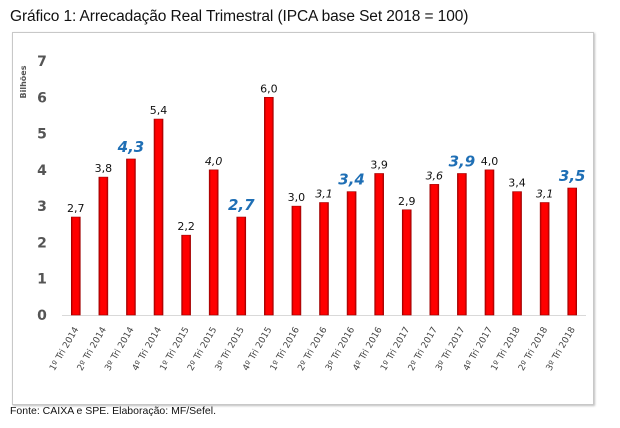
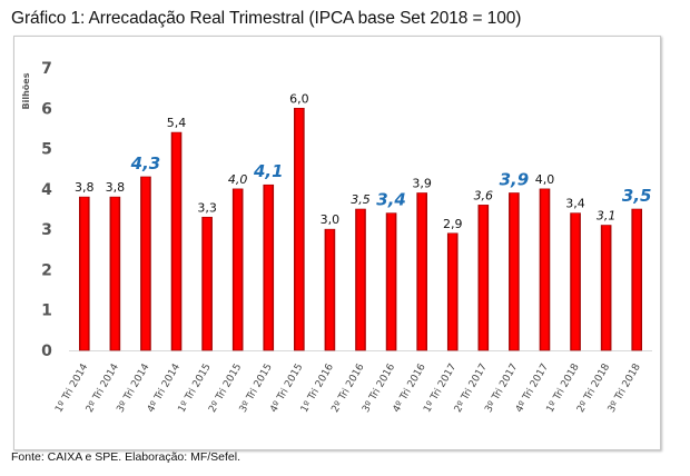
1º Tri 2014: 2,7 -> 3,8
1º Tri 2015: 2,2 -> 3,3
3º Tri 2015: 2,7 -> 4,1
2º Tri 2016: 3,1 -> 3,5
